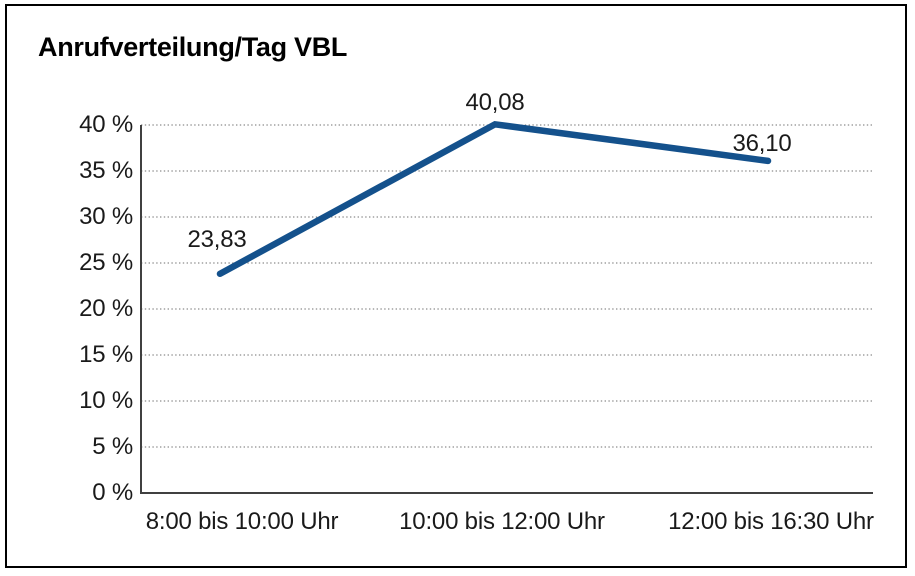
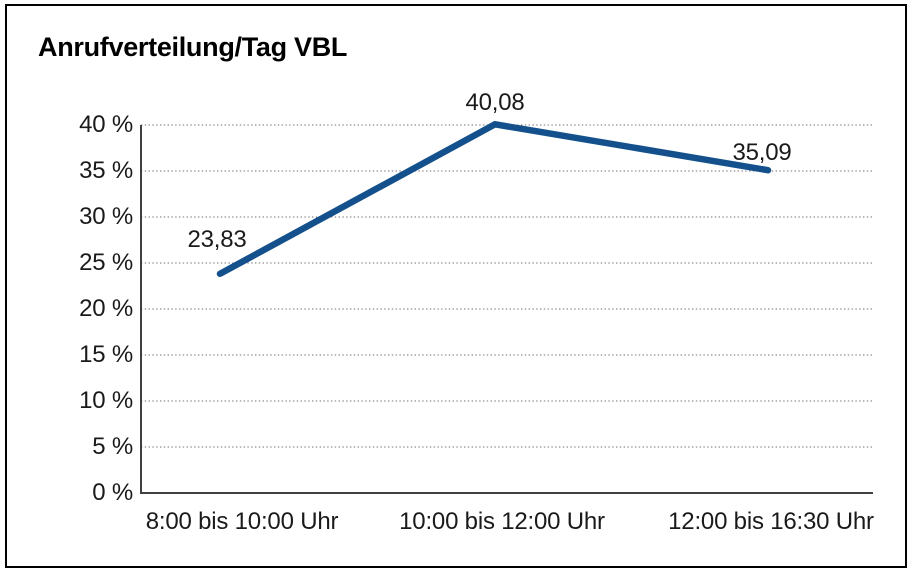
12:00 bis 16:30 Uhr: 36,10 -> 35,09
